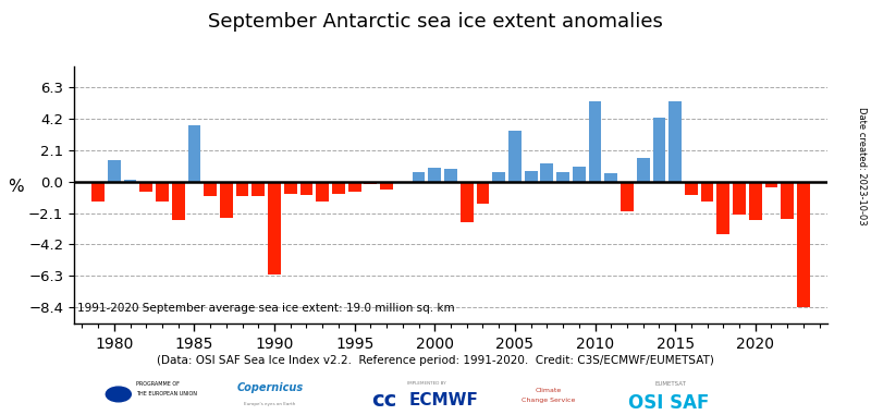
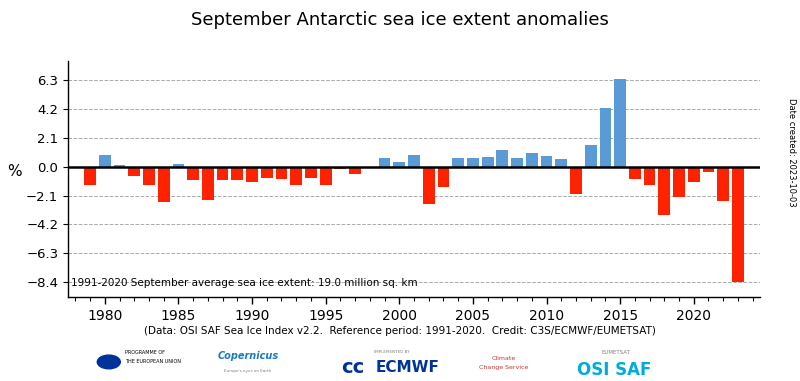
1980: 1.4 -> 0.8
1985: 3.8 -> 0.2
1990: -6.2 -> -1.1
1995: -0.7 -> -1.3
2000: 0.9 -> 0.3
2005: 3.4 -> 0.7
2010: 5.4 -> 0.8
2015: 5.4 -> 6.4
2020: -2.6 -> -1.1
